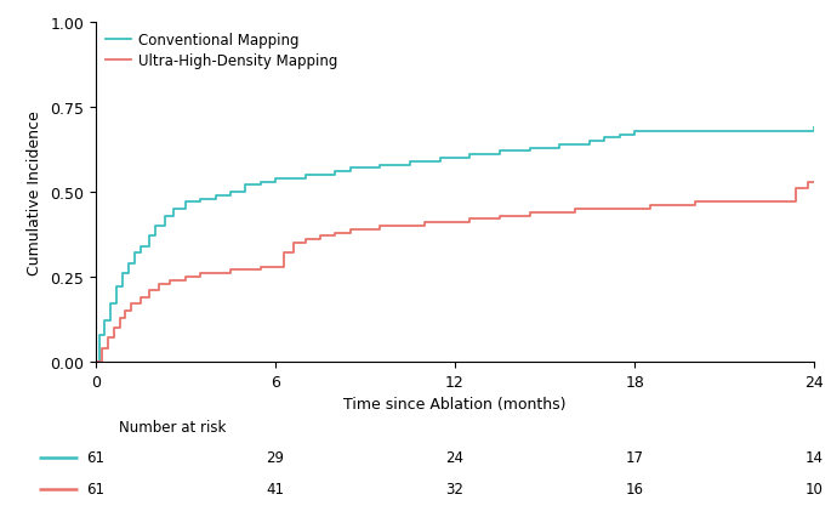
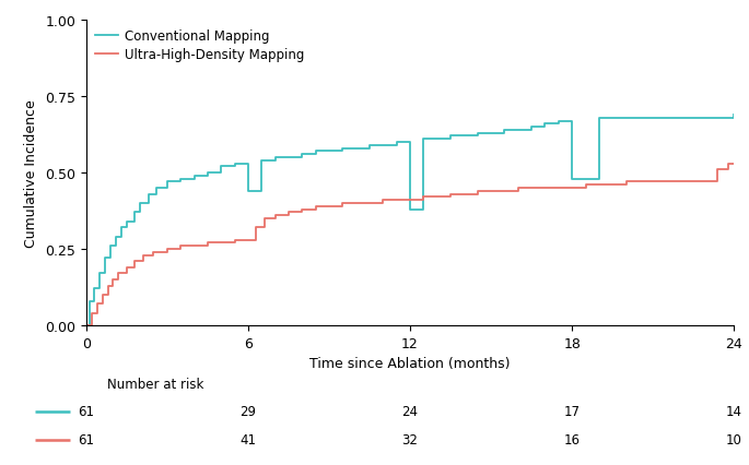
Conventional Mapping/6: 0.54 -> 0.44
Conventional Mapping/12: 0.60 -> 0.38
Conventional Mapping/18: 0.68 -> 0.48
